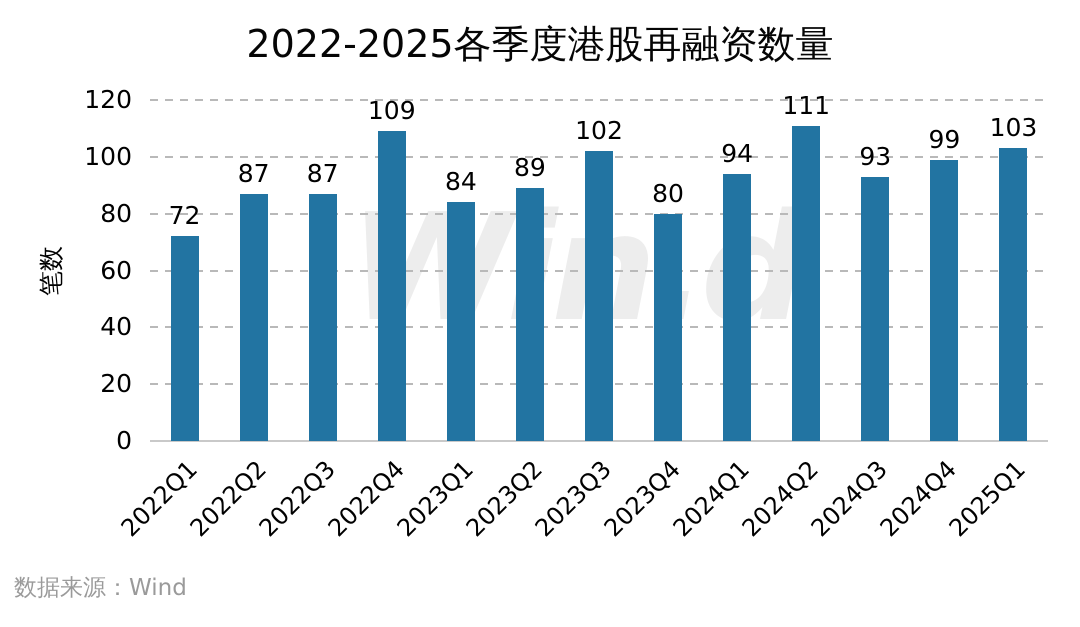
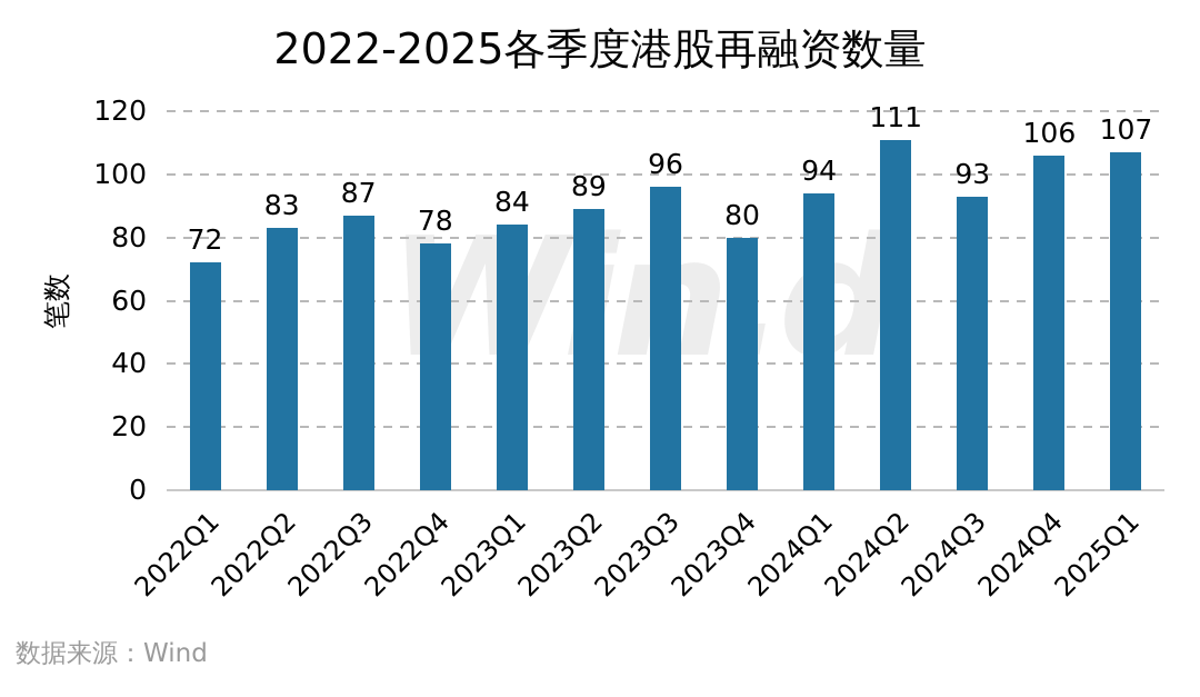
2022Q2: 87 -> 83
2022Q4: 109 -> 78
2023Q3: 102 -> 96
2024Q4: 99 -> 106
2025Q1: 103 -> 107
